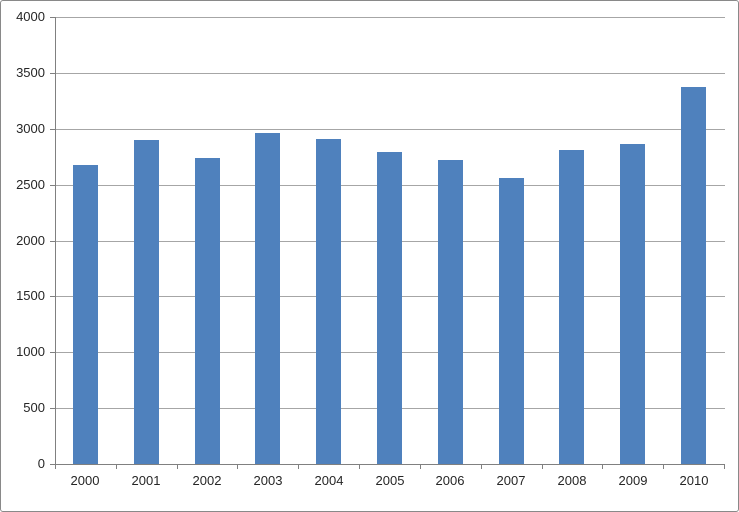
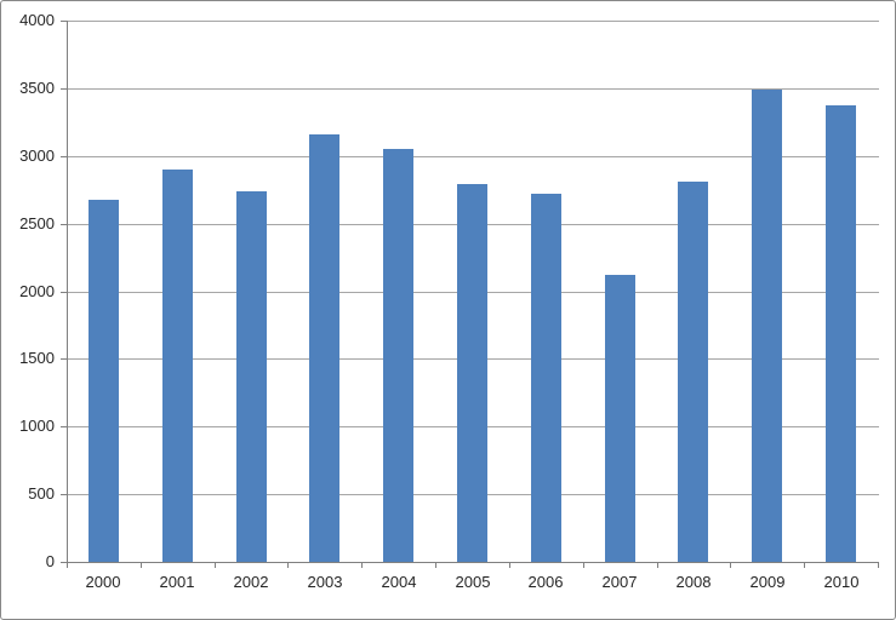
2003: 2960 -> 3160
2004: 2910 -> 3050
2007: 2560 -> 2120
2009: 2860 -> 3490
